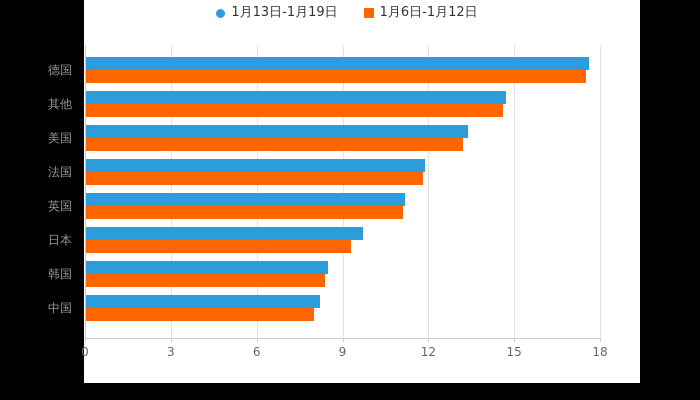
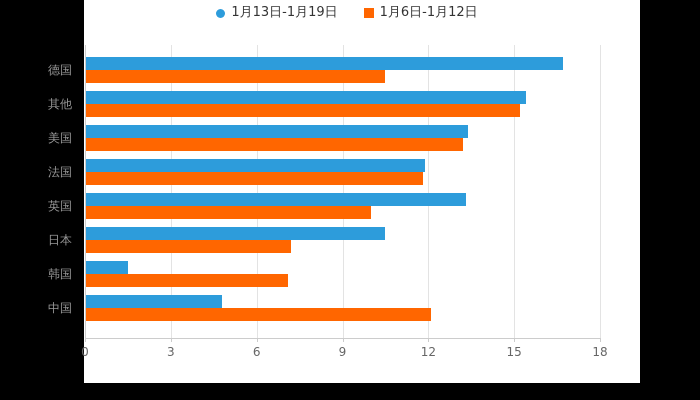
1月13日-1月19日/德国: 17.6 -> 16.7
1月6日-1月12日/德国: 17.5 -> 10.5
1月13日-1月19日/其他: 14.7 -> 15.4
1月6日-1月12日/其他: 14.6 -> 15.2
1月13日-1月19日/英国: 11.2 -> 13.3
1月6日-1月12日/英国: 11.1 -> 10.0
1月13日-1月19日/日本: 9.7 -> 10.5
1月6日-1月12日/日本: 9.3 -> 7.2
1月13日-1月19日/韩国: 8.5 -> 1.5
1月6日-1月12日/韩国: 8.4 -> 7.1
1月13日-1月19日/中国: 8.2 -> 4.8
1月6日-1月12日/中国: 8.0 -> 12.1
